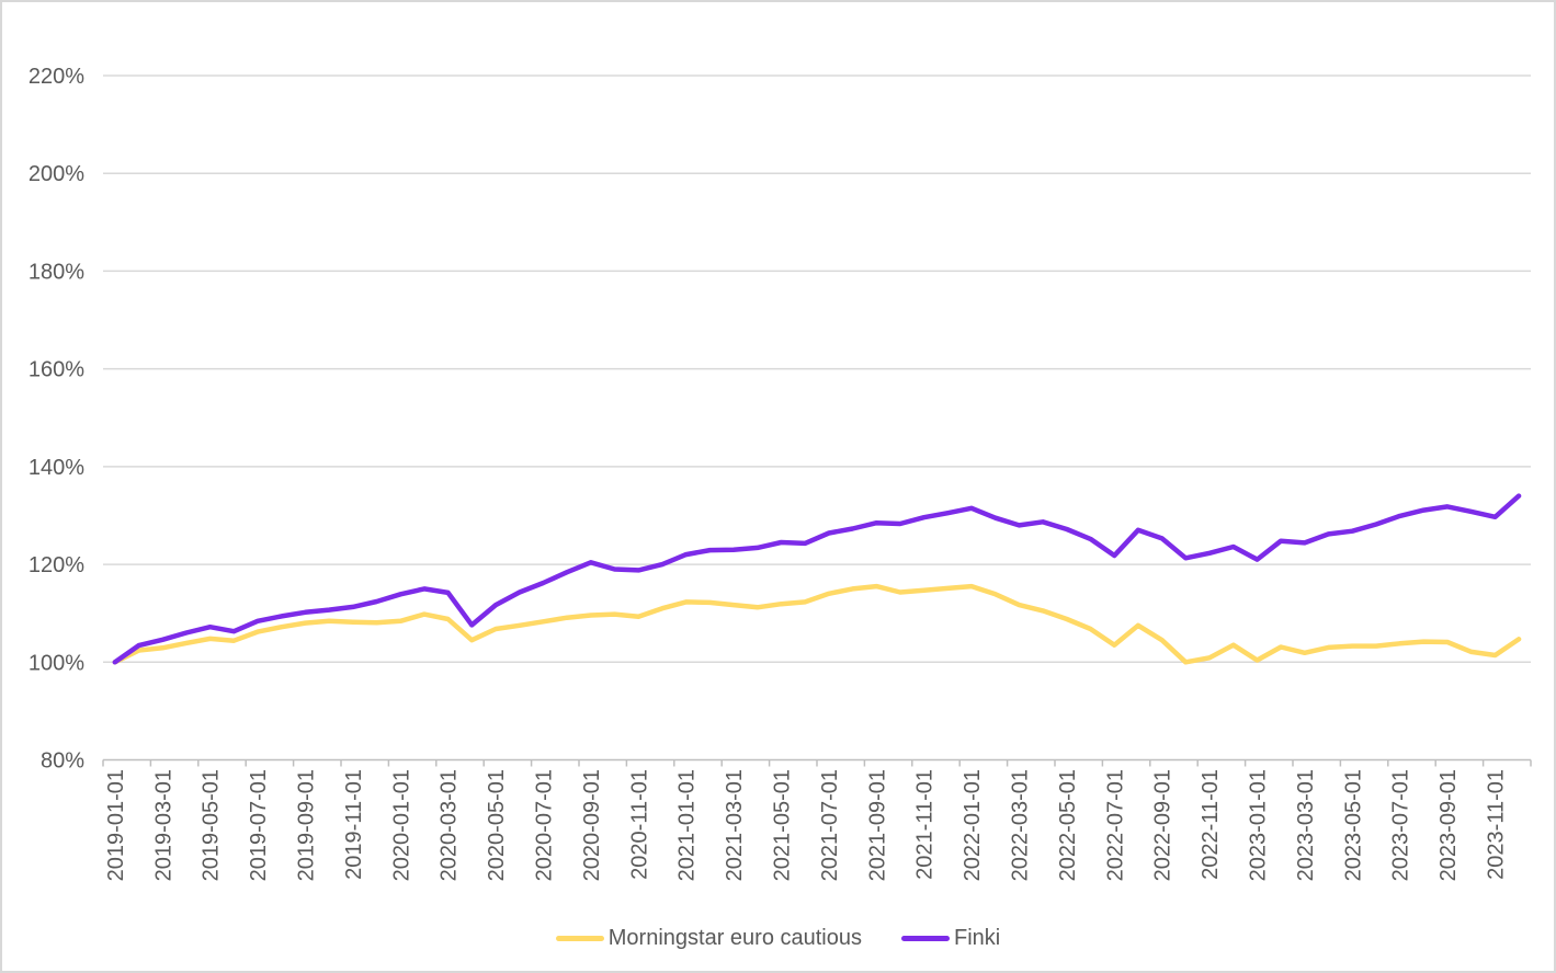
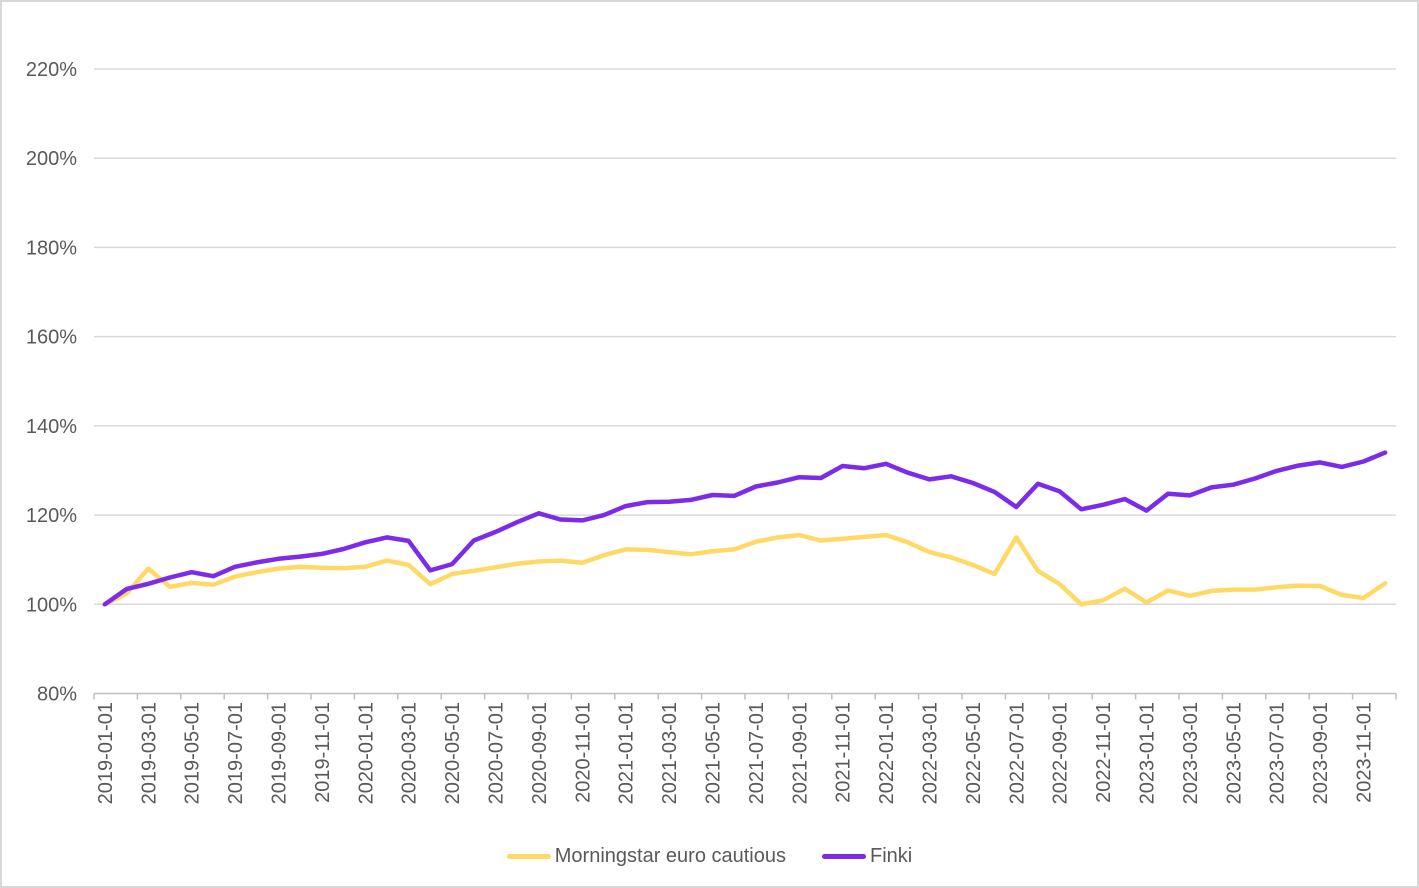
Morningstar euro cautious/2019-03-01: 103% -> 108%
Finki/2020-05-01: 112% -> 109%
Finki/2021-11-01: 130% -> 131%
Morningstar euro cautious/2022-07-01: 104% -> 115%
Finki/2023-11-01: 130% -> 132%
